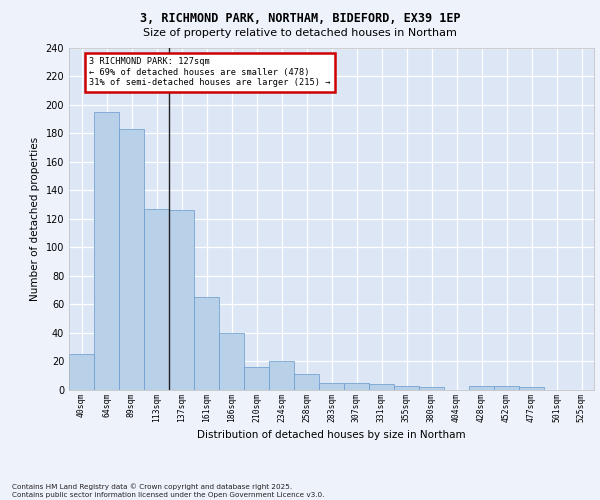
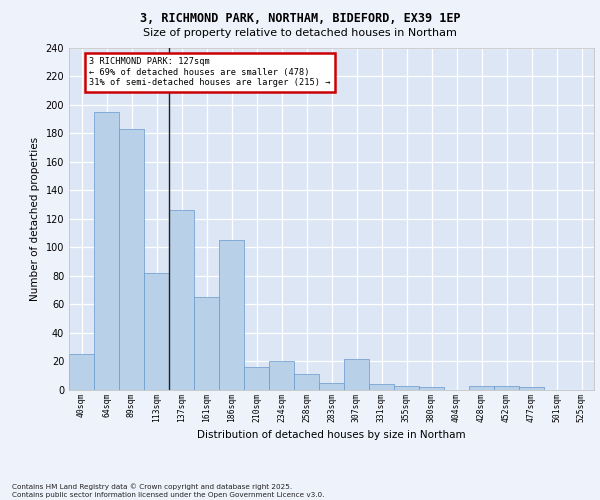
113sqm: 127 -> 82
186sqm: 40 -> 105
307sqm: 5 -> 22
